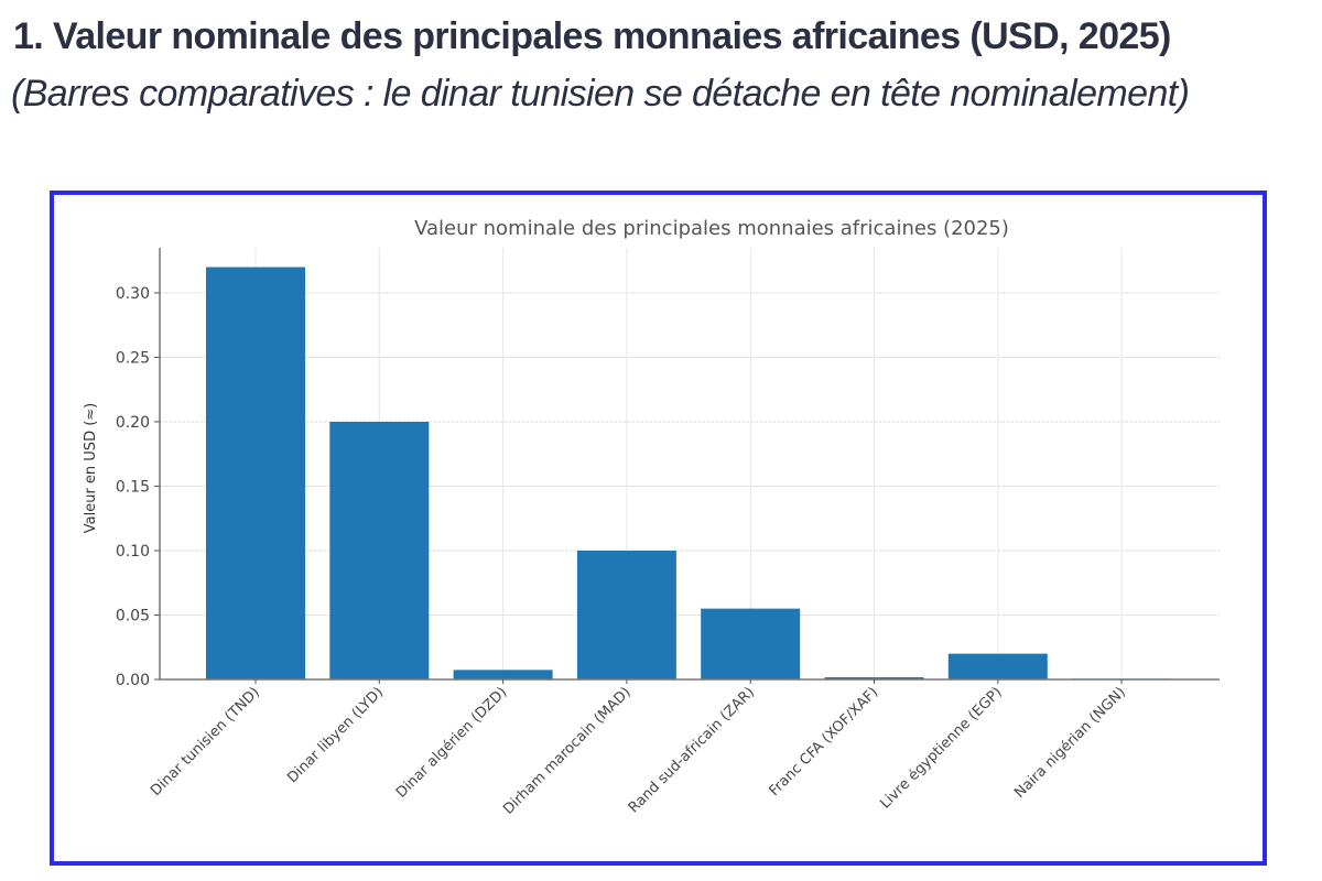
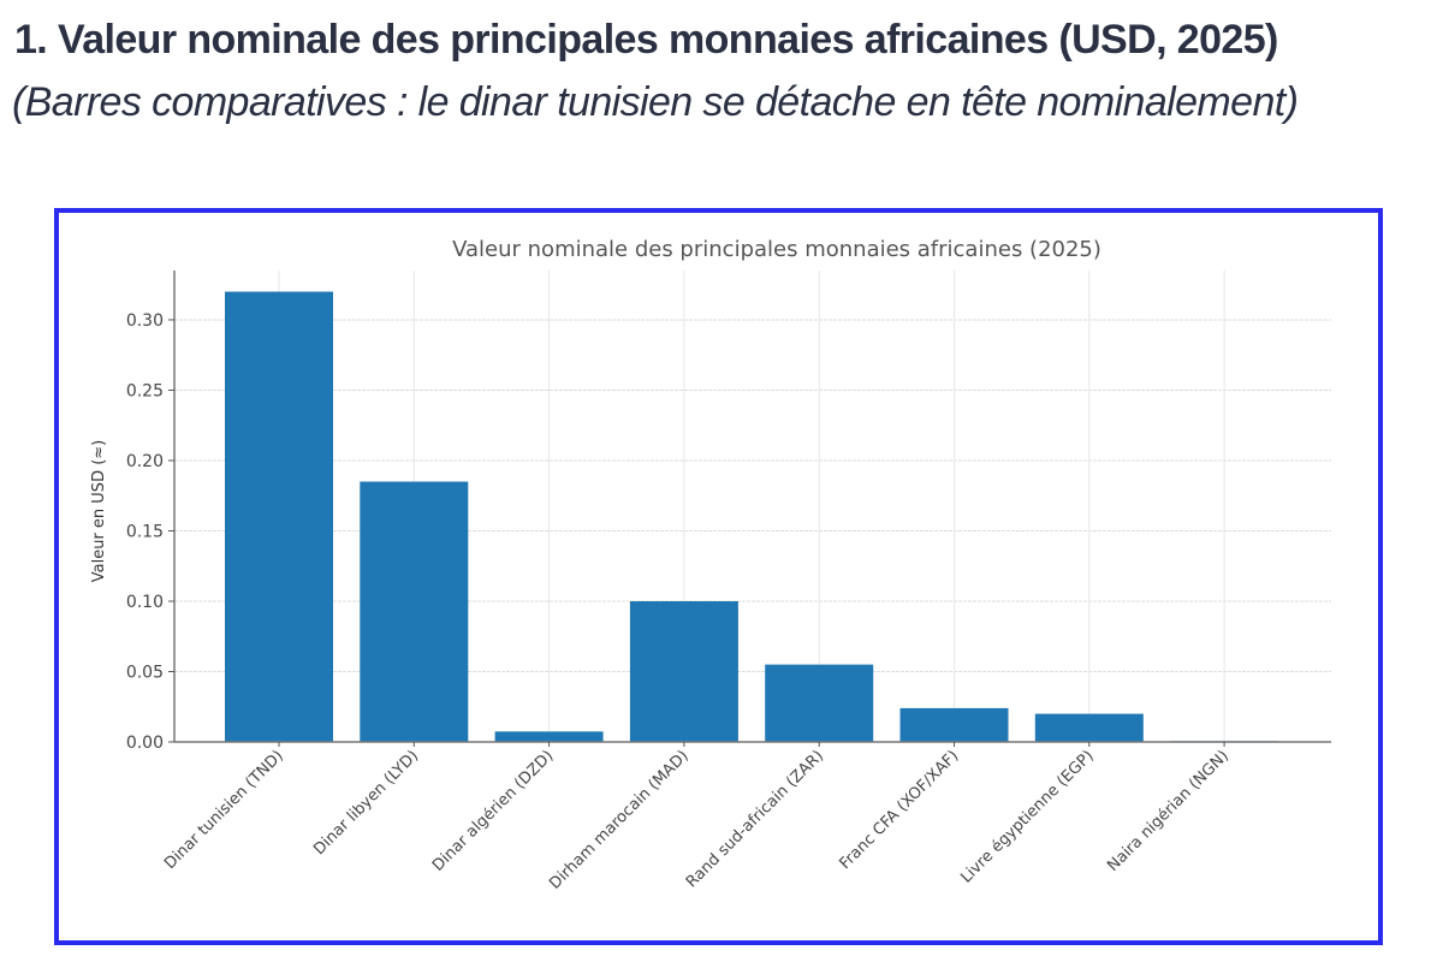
Dinar libyen (LYD): 0.200 -> 0.185
Franc CFA (XOF/XAF): 0.002 -> 0.024
